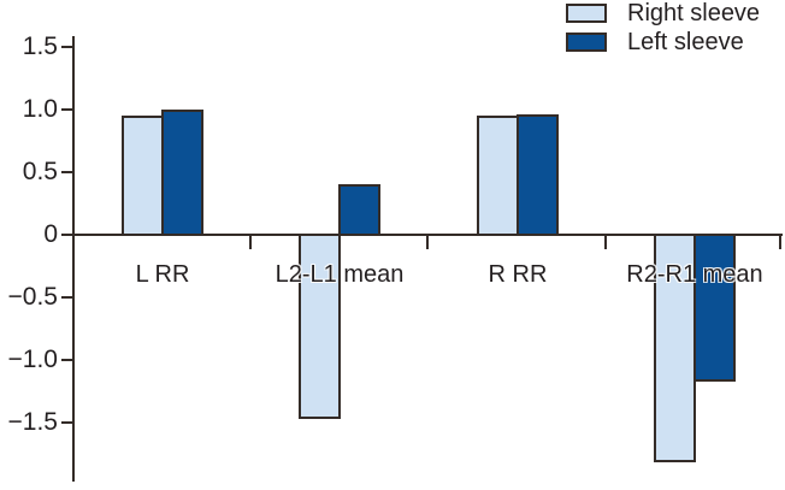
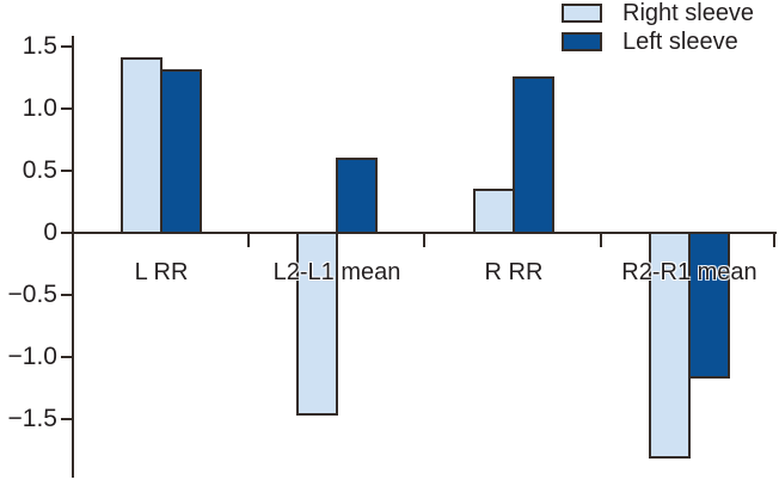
Right sleeve/L RR: 0.95 -> 1.41
Left sleeve/L RR: 1.00 -> 1.32
Left sleeve/L2-L1 mean: 0.40 -> 0.61
Right sleeve/R RR: 0.95 -> 0.36
Left sleeve/R RR: 0.96 -> 1.26
